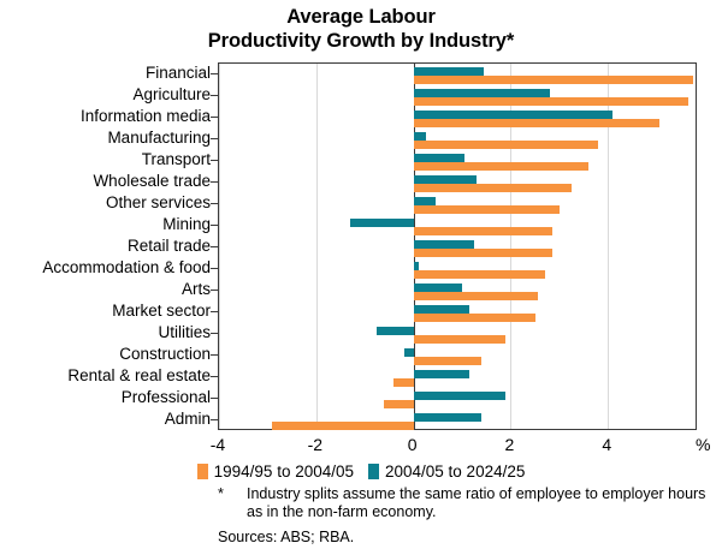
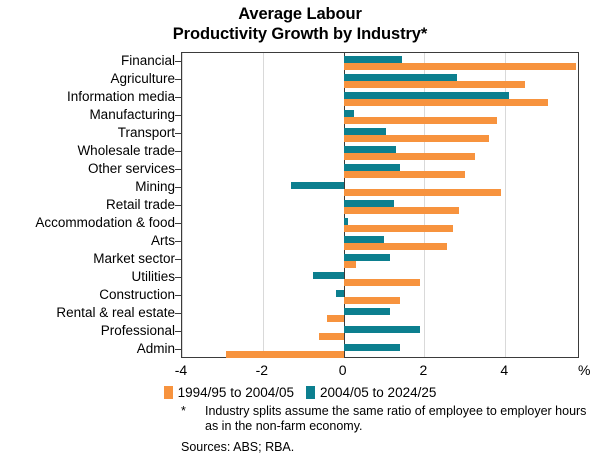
1994/95 to 2004/05/Agriculture: 5.7 -> 4.5
2004/05 to 2024/25/Other services: 0.5 -> 1.4
1994/95 to 2004/05/Mining: 2.9 -> 3.9
1994/95 to 2004/05/Market sector: 2.5 -> 0.3
